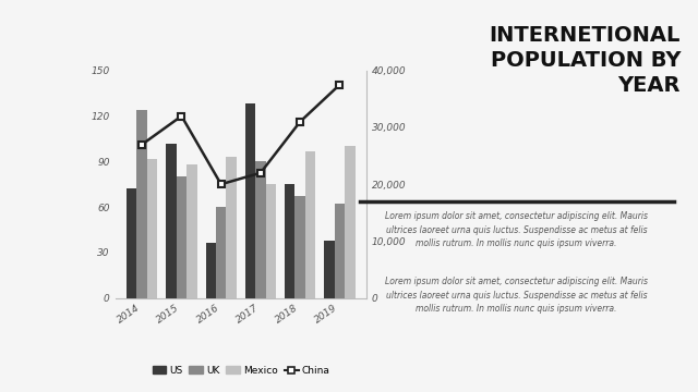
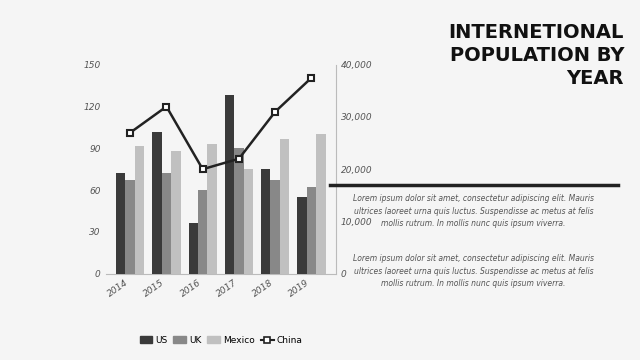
UK/2014: 124 -> 67
UK/2015: 80 -> 72
US/2019: 38 -> 55
